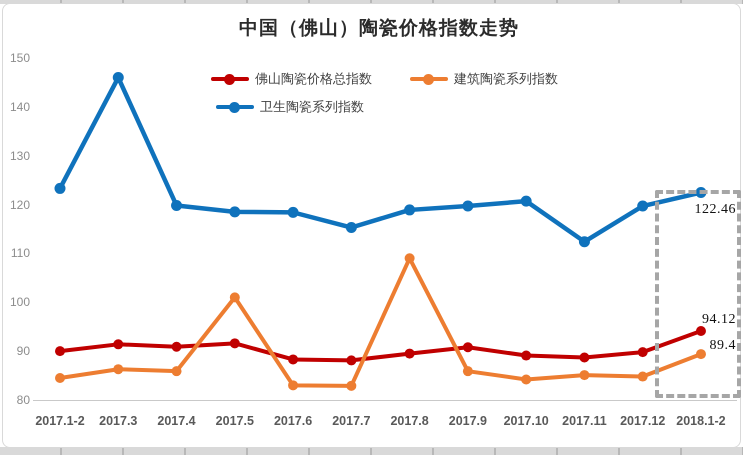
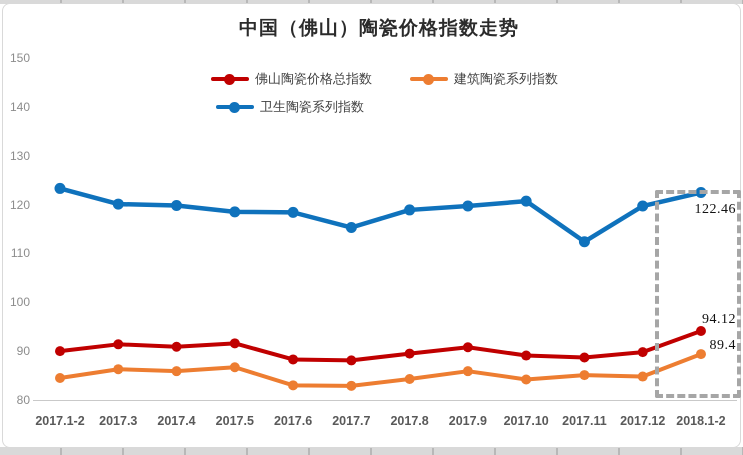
卫生陶瓷系列指数/2017.3: 146 -> 120
建筑陶瓷系列指数/2017.5: 101 -> 87
建筑陶瓷系列指数/2017.8: 109 -> 84
